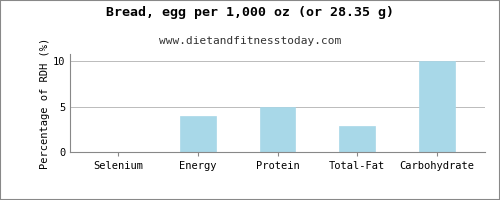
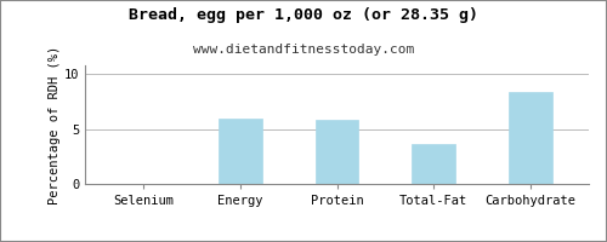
Energy: 4.0 -> 6.0
Protein: 5.0 -> 5.8
Total-Fat: 2.9 -> 3.6
Carbohydrate: 10.0 -> 8.4
